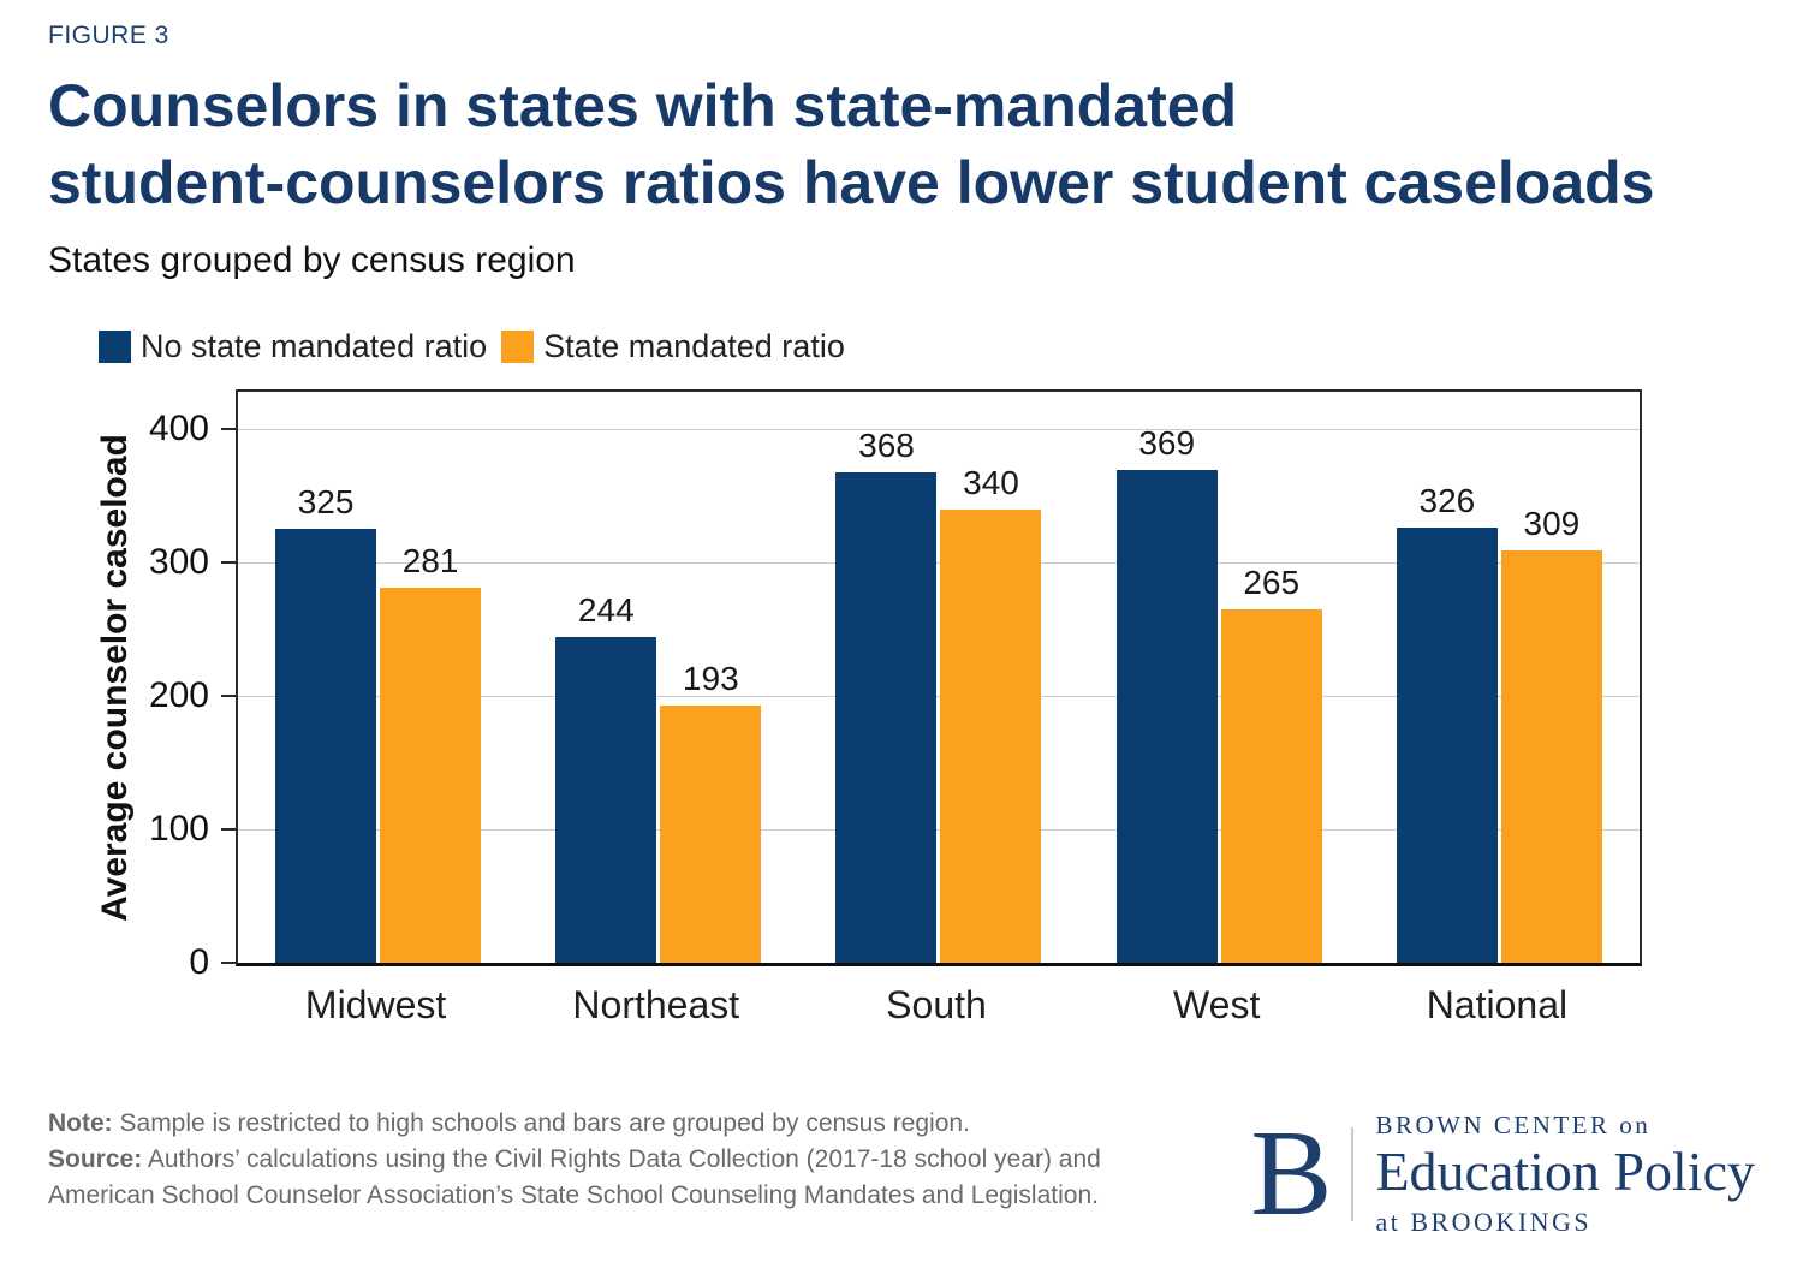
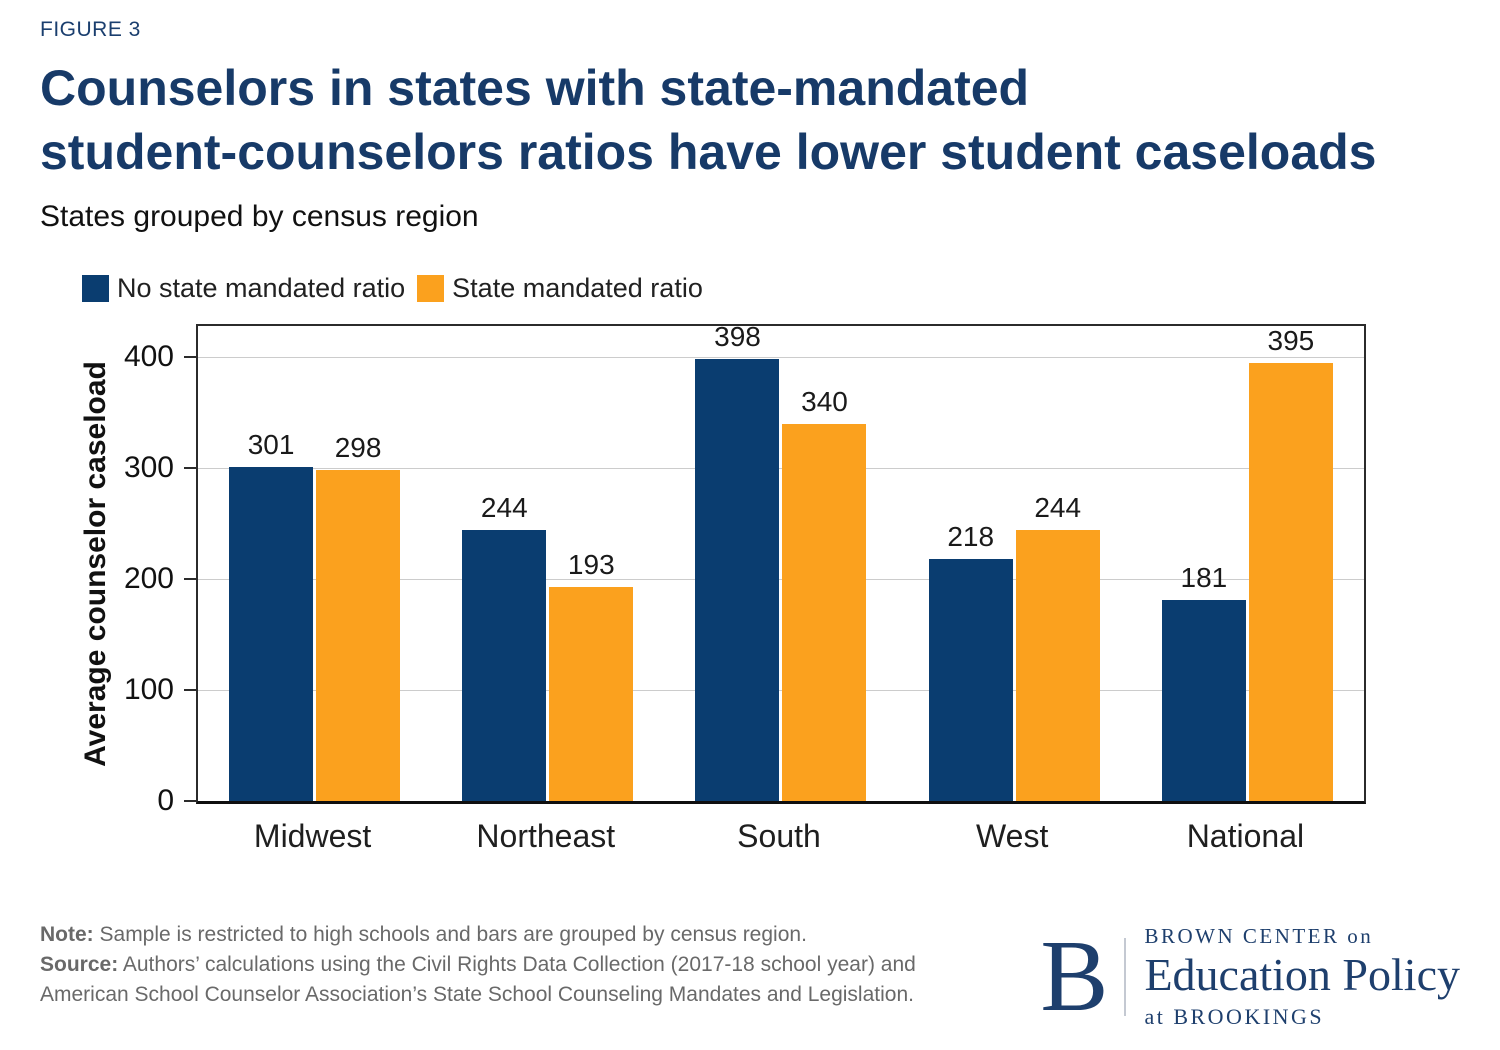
No state mandated ratio/Midwest: 325 -> 301
State mandated ratio/Midwest: 281 -> 298
No state mandated ratio/South: 368 -> 398
No state mandated ratio/West: 369 -> 218
State mandated ratio/West: 265 -> 244
No state mandated ratio/National: 326 -> 181
State mandated ratio/National: 309 -> 395
